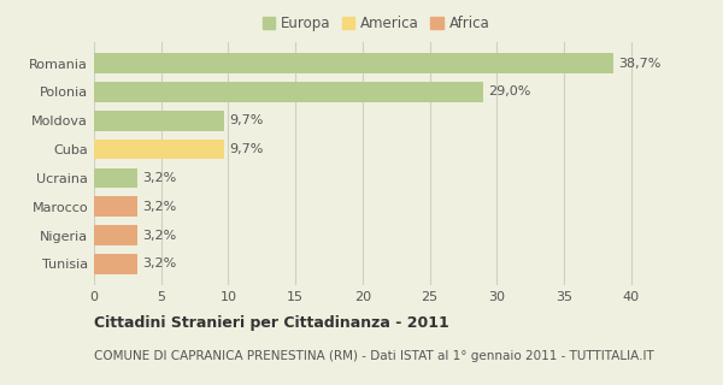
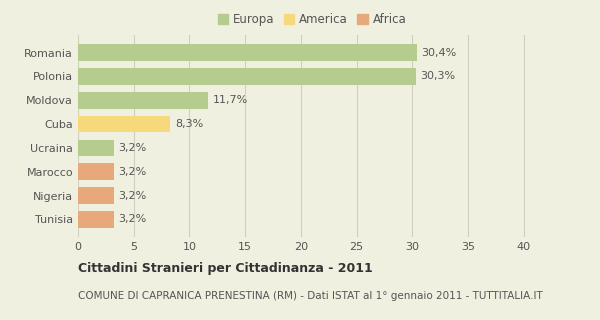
Romania: 38,7% -> 30,4%
Polonia: 29,0% -> 30,3%
Moldova: 9,7% -> 11,7%
Cuba: 9,7% -> 8,3%
